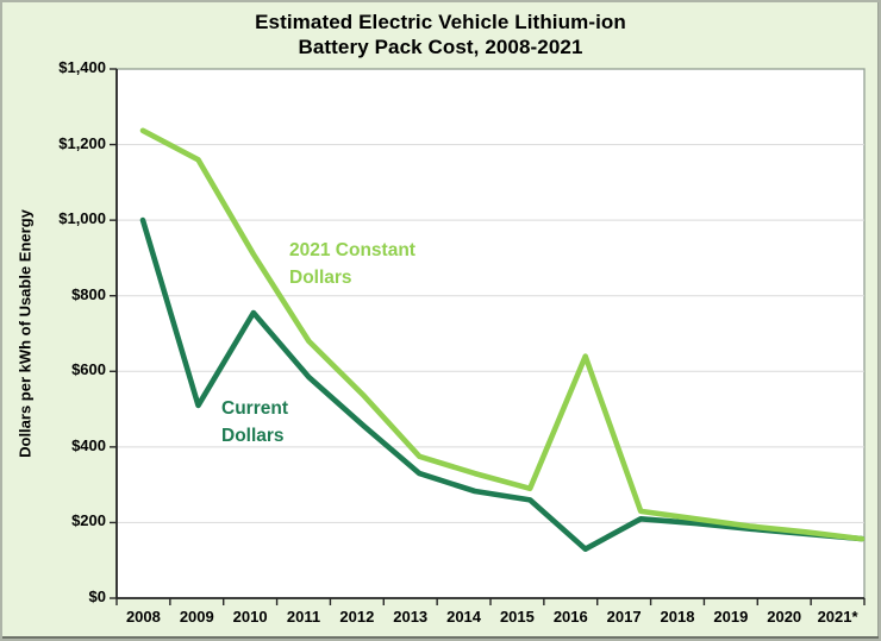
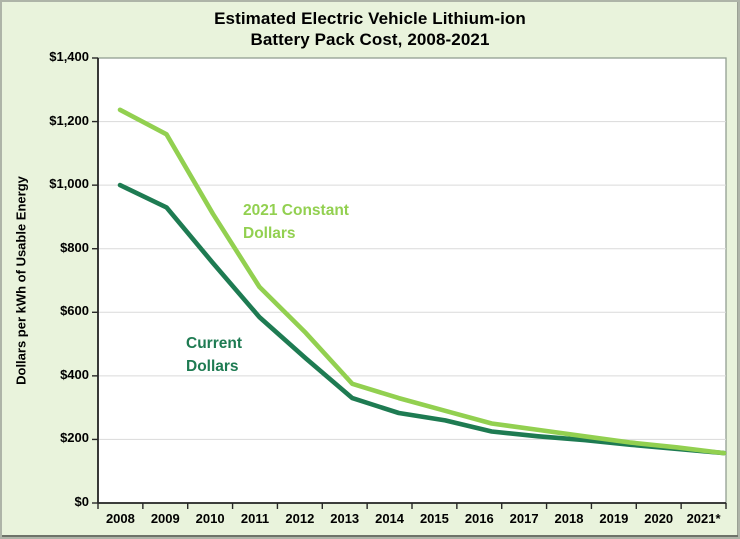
Current Dollars/2009: $510 -> $930
2021 Constant Dollars/2016: $640 -> $250
Current Dollars/2016: $130 -> $220
